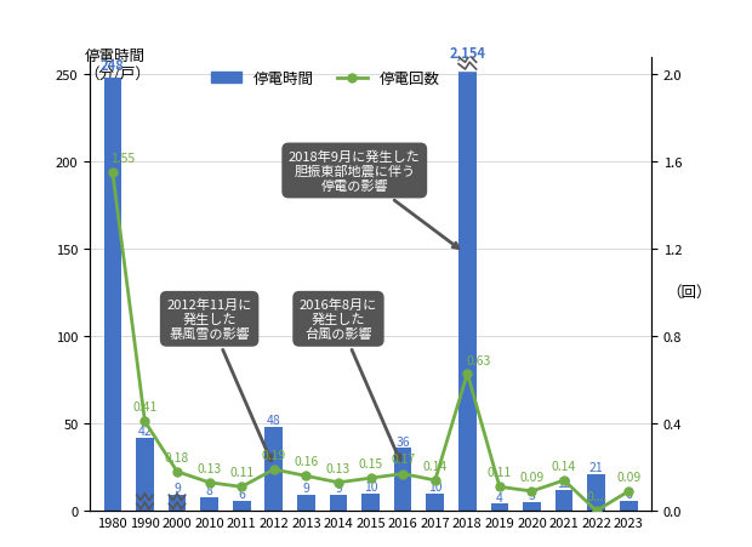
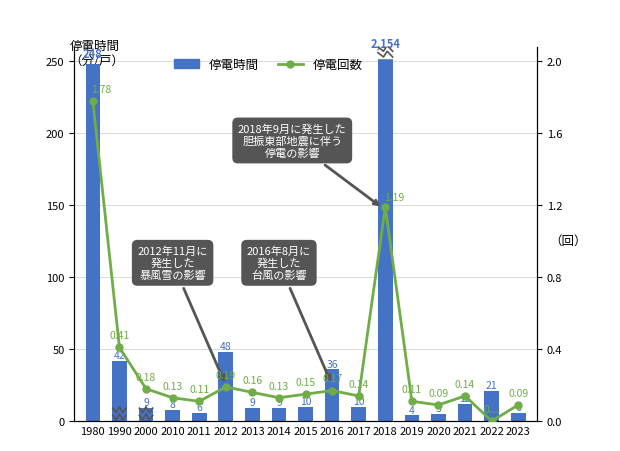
停電回数/1980: 1.55 -> 1.78
停電回数/2018: 0.63 -> 1.19
